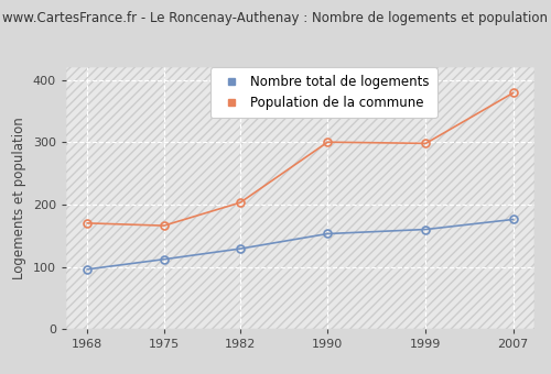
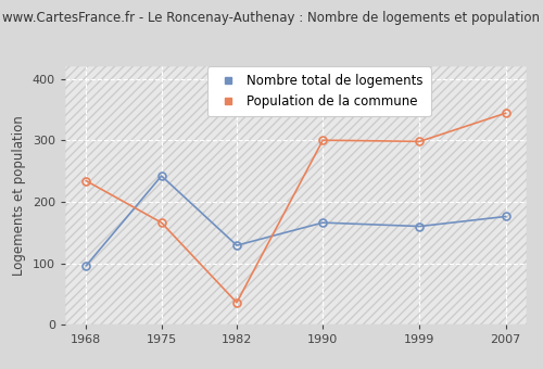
Population de la commune/1968: 170 -> 234
Nombre total de logements/1975: 112 -> 242
Population de la commune/1982: 203 -> 36
Nombre total de logements/1990: 153 -> 166
Population de la commune/2007: 379 -> 344
